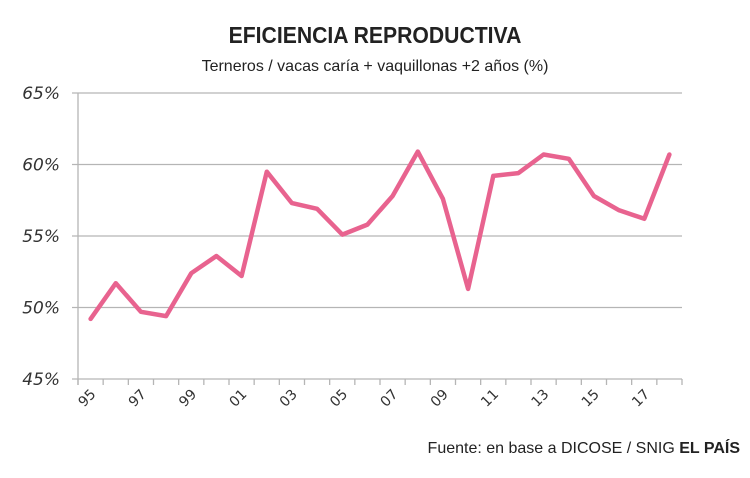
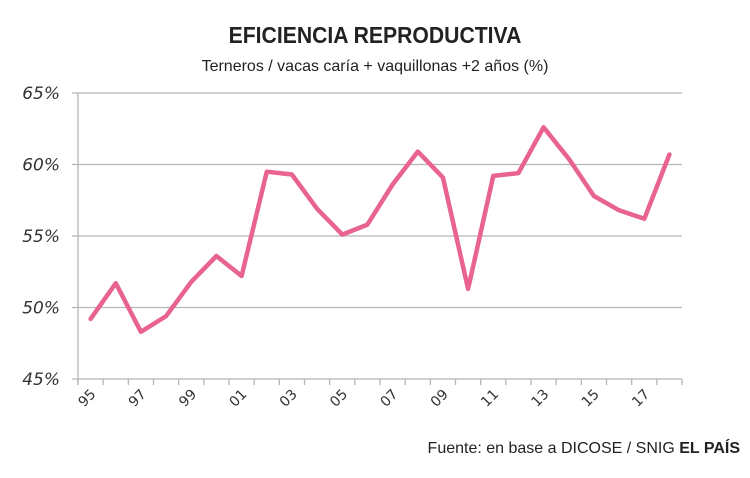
97: 49.7% -> 48.3%
99: 52.4% -> 51.8%
03: 57.3% -> 59.3%
07: 57.8% -> 58.6%
09: 57.6% -> 59.1%
13: 60.7% -> 62.6%
